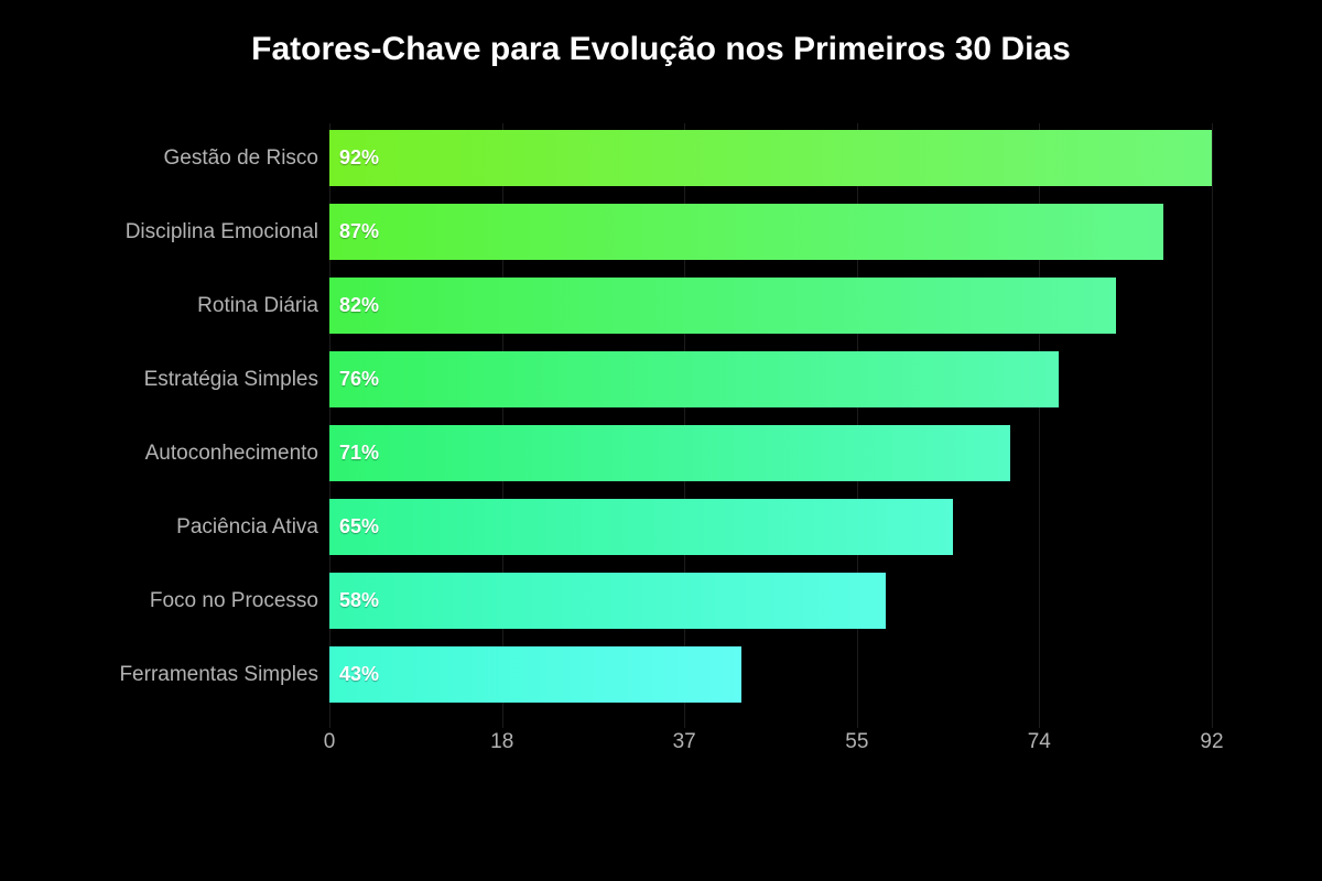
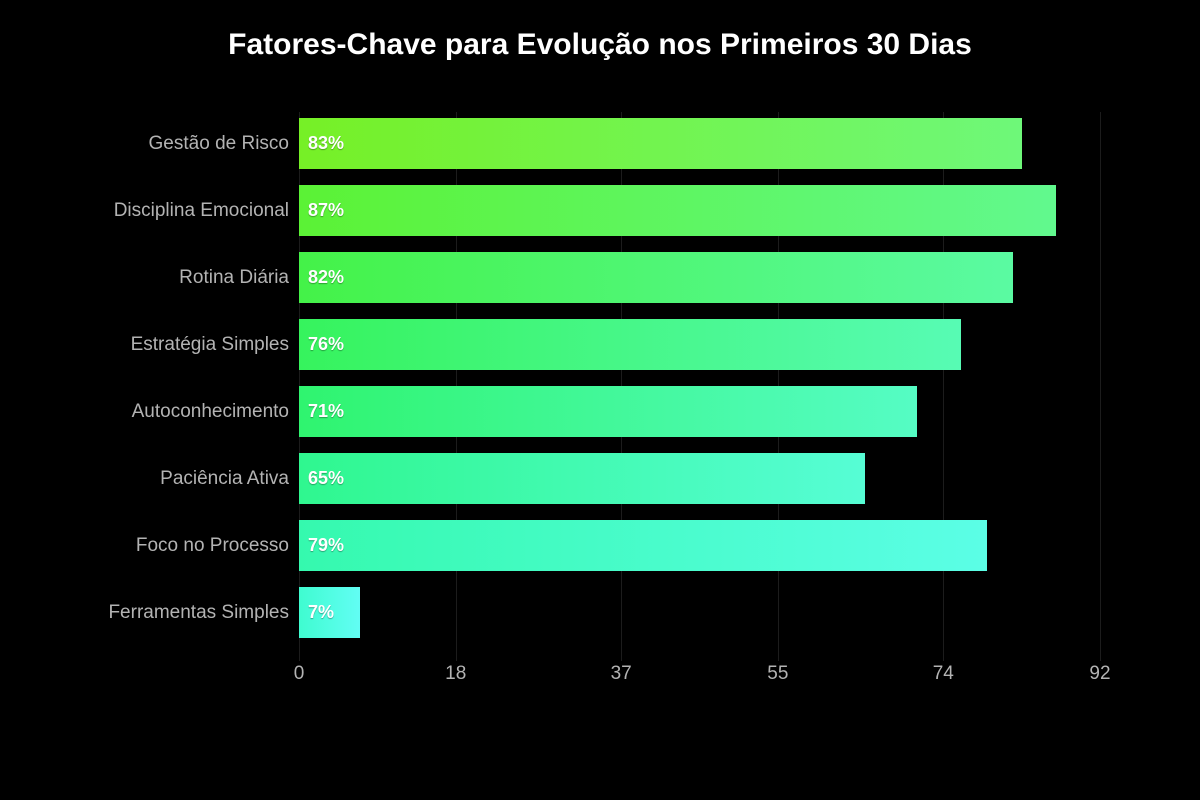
Gestão de Risco: 92% -> 83%
Foco no Processo: 58% -> 79%
Ferramentas Simples: 43% -> 7%
